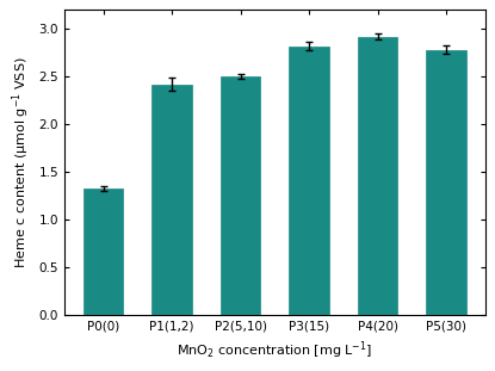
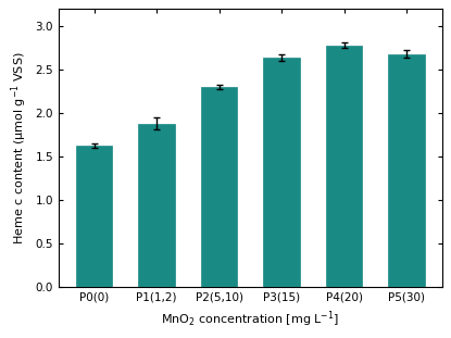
P0(0): 1.32 -> 1.62
P1(1,2): 2.42 -> 1.88
P2(5,10): 2.50 -> 2.30
P3(15): 2.82 -> 2.64
P4(20): 2.92 -> 2.78
P5(30): 2.78 -> 2.68
